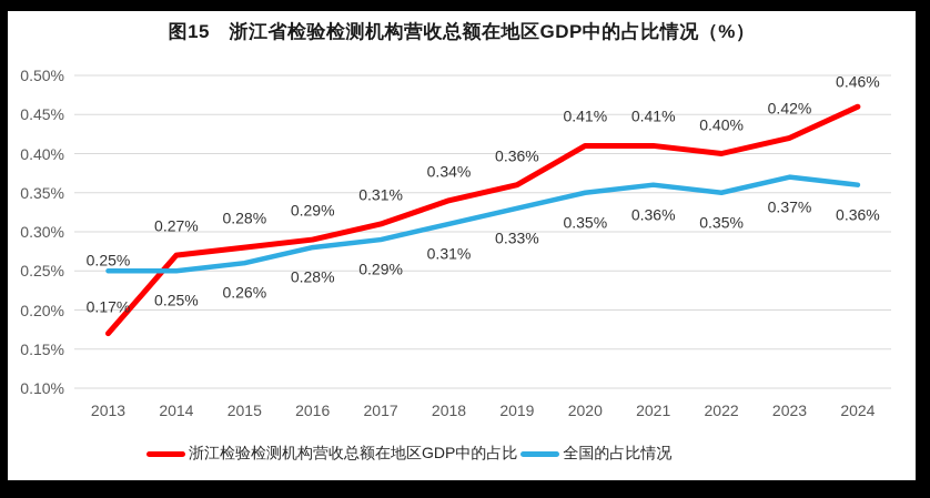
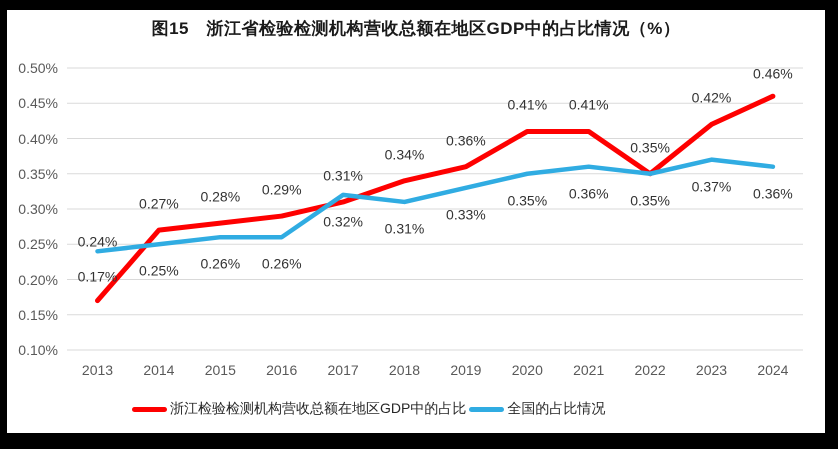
全国的占比情况/2013: 0.25% -> 0.24%
全国的占比情况/2016: 0.28% -> 0.26%
全国的占比情况/2017: 0.29% -> 0.32%
浙江检验检测机构营收总额在地区GDP中的占比/2022: 0.40% -> 0.35%
